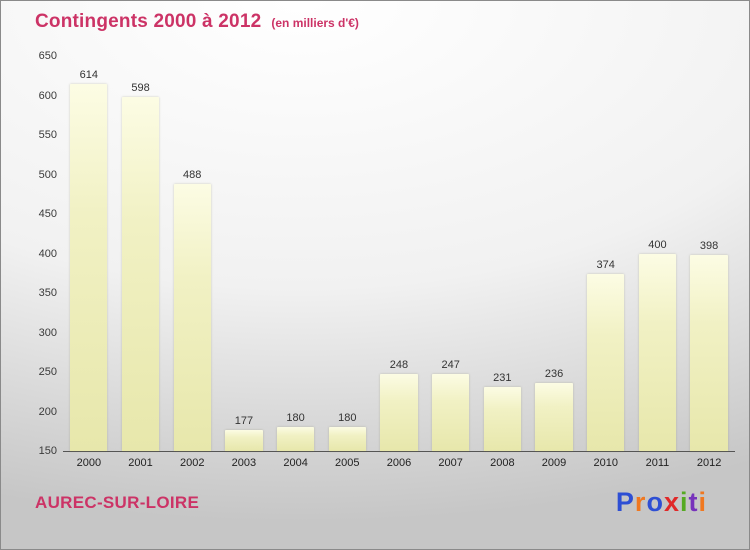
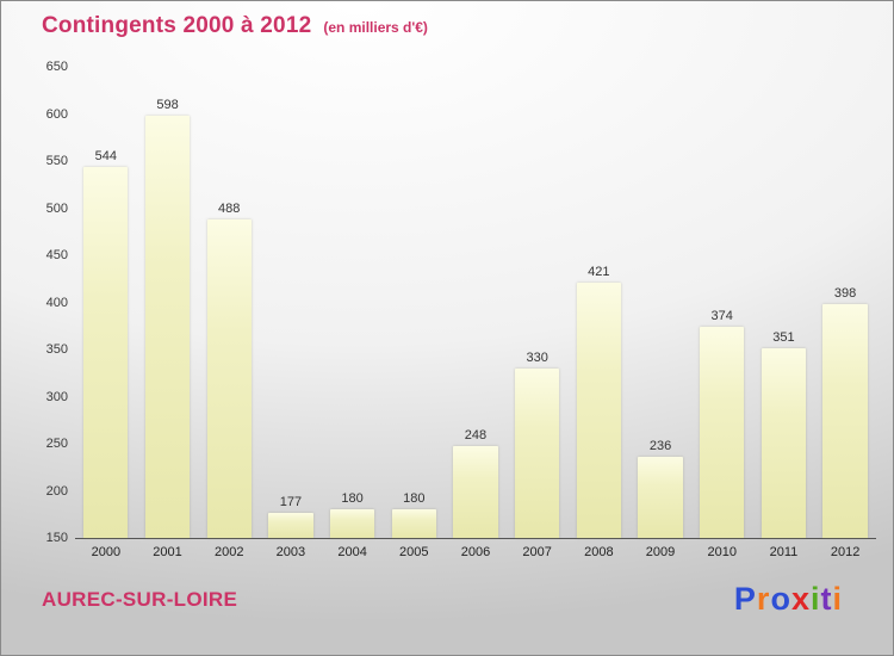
2000: 614 -> 544
2007: 247 -> 330
2008: 231 -> 421
2011: 400 -> 351
